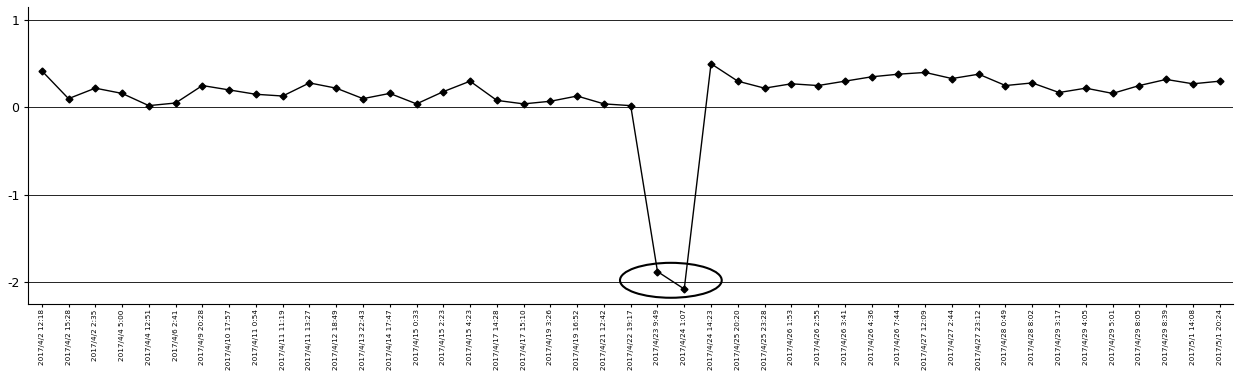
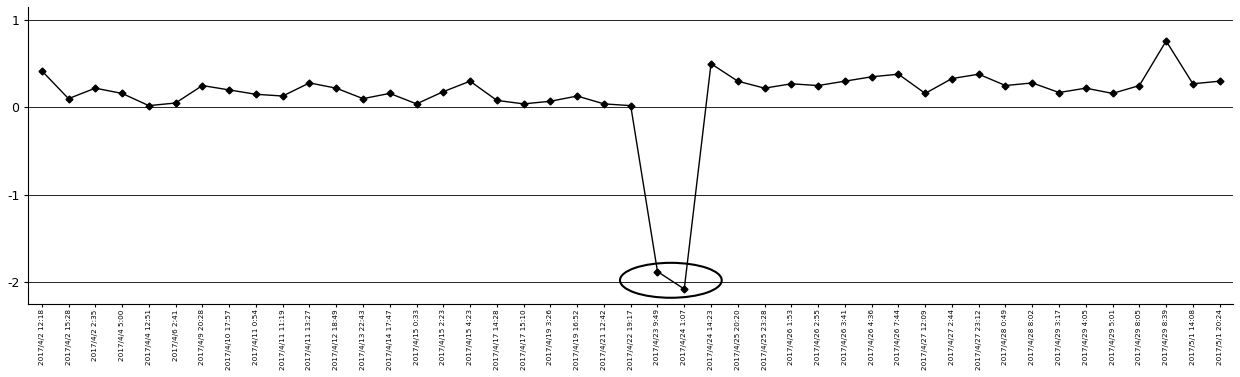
2017/4/27 12:09: 0.40 -> 0.16
2017/4/29 8:39: 0.32 -> 0.76
